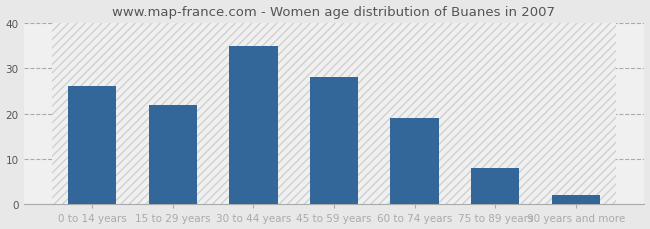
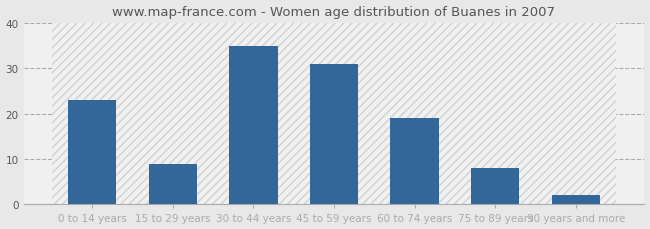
0 to 14 years: 26 -> 23
15 to 29 years: 22 -> 9
45 to 59 years: 28 -> 31
